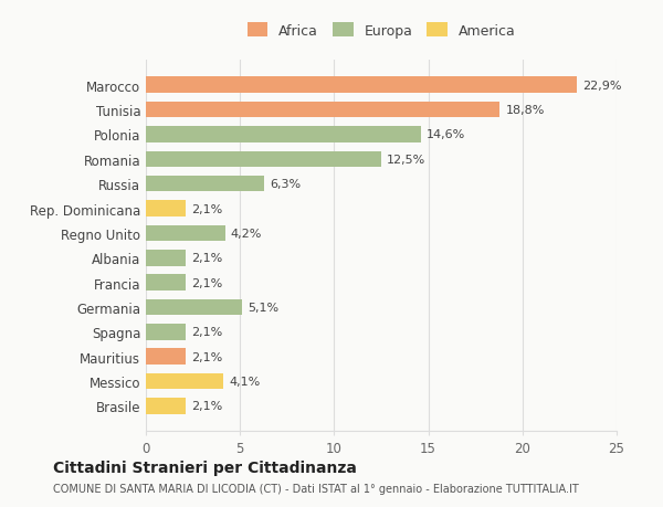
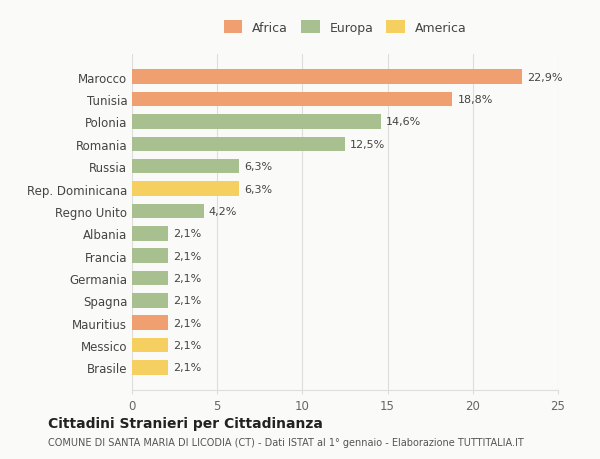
Rep. Dominicana: 2,1% -> 6,3%
Germania: 5,1% -> 2,1%
Messico: 4,1% -> 2,1%
